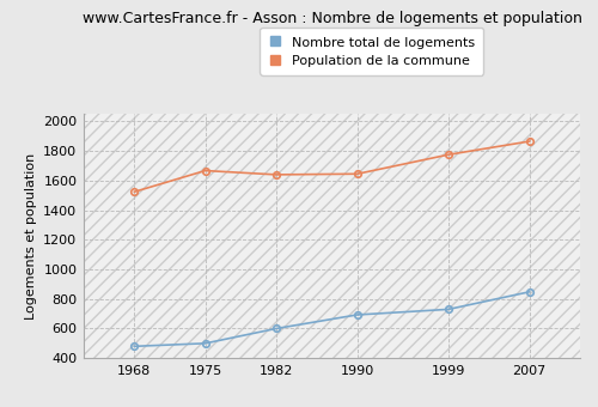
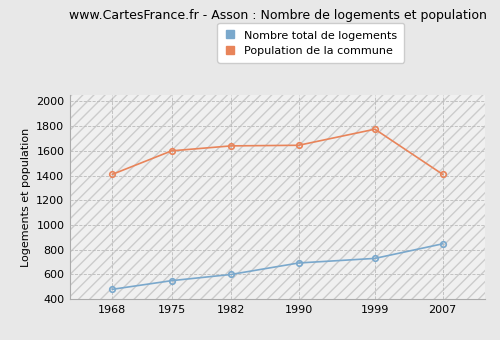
Population de la commune/1968: 1520 -> 1410
Nombre total de logements/1975: 500 -> 550
Population de la commune/1975: 1670 -> 1600
Population de la commune/2007: 1860 -> 1410
